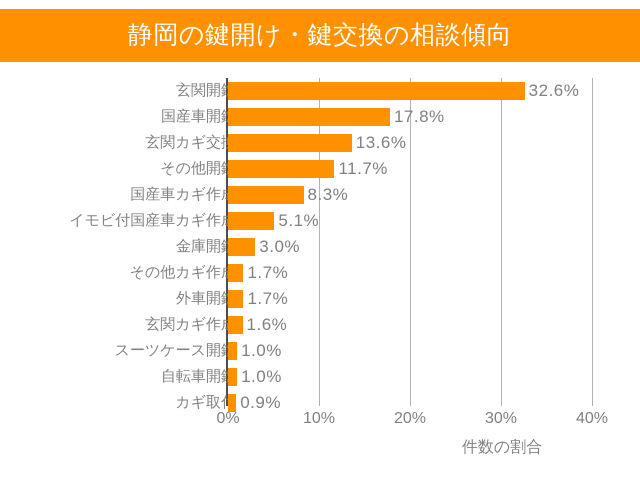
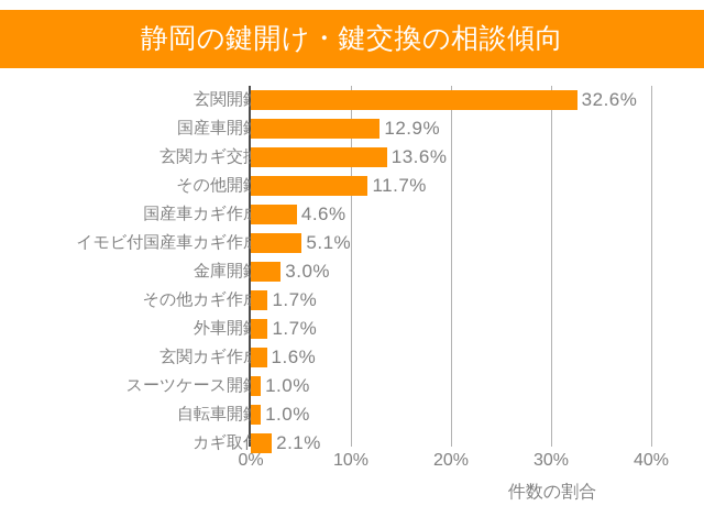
国産車開錠: 17.8% -> 12.9%
国産車カギ作成: 8.3% -> 4.6%
カギ取付: 0.9% -> 2.1%
